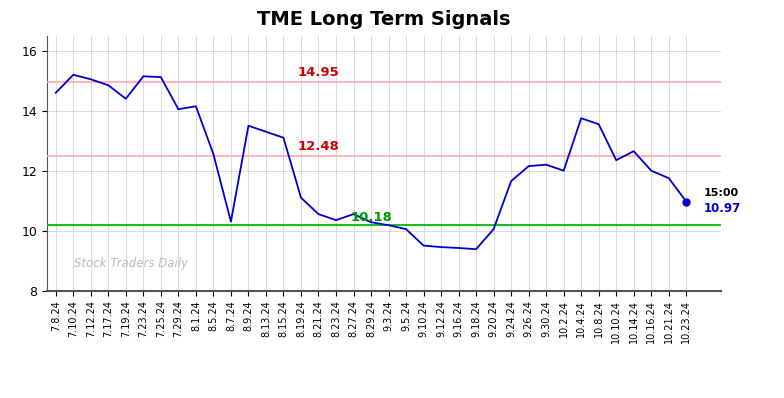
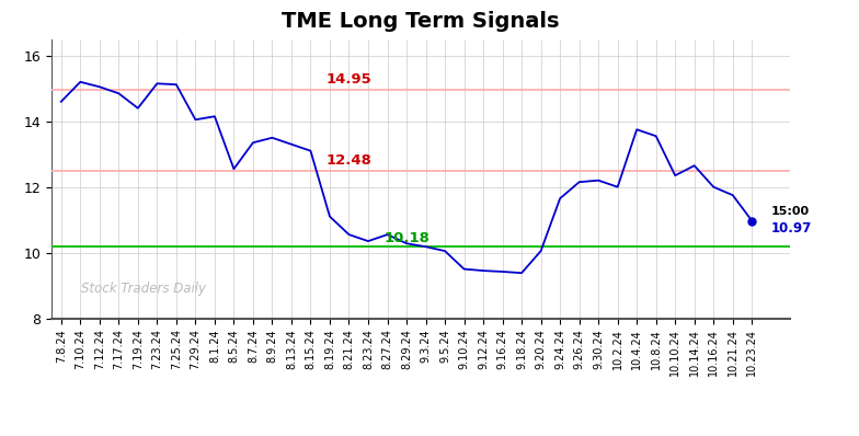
8.7.24: 10.30 -> 13.35
